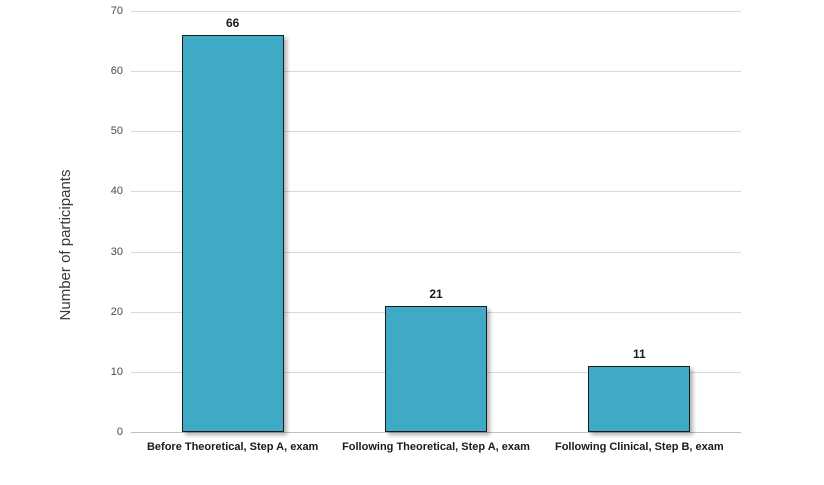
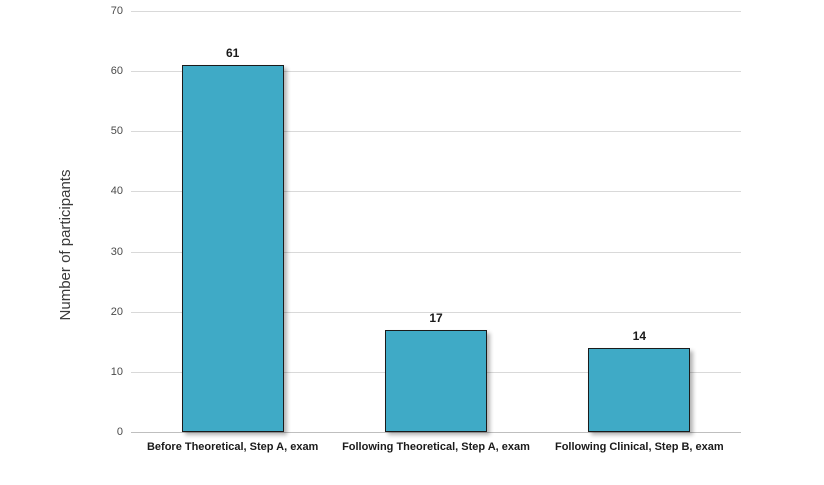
Before Theoretical, Step A, exam: 66 -> 61
Following Theoretical, Step A, exam: 21 -> 17
Following Clinical, Step B, exam: 11 -> 14
